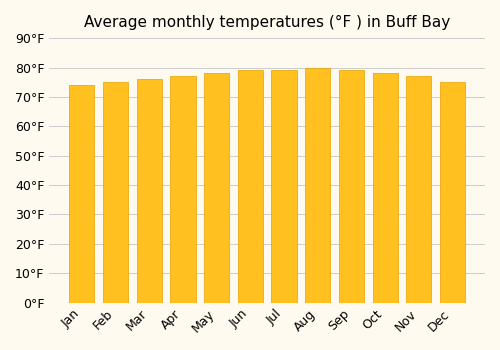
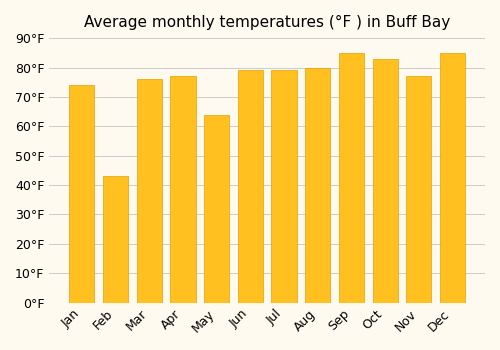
Feb: 75°F -> 43°F
May: 78°F -> 64°F
Sep: 79°F -> 85°F
Oct: 78°F -> 83°F
Dec: 75°F -> 85°F
